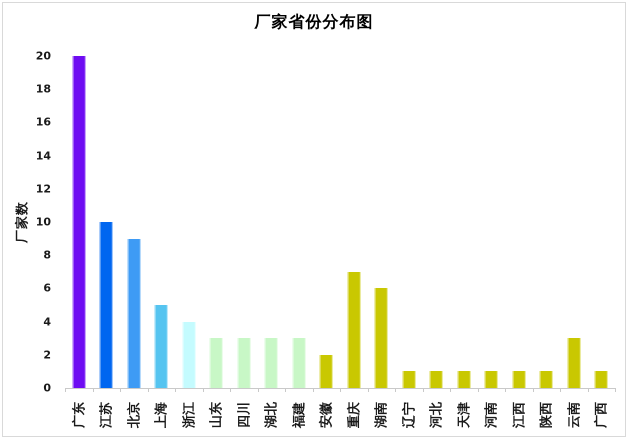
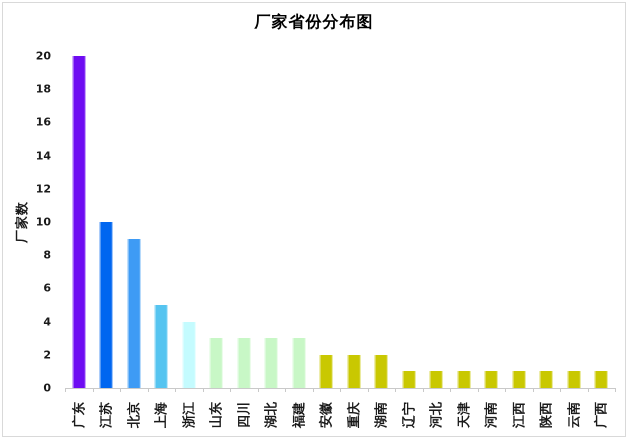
重庆: 7 -> 2
湖南: 6 -> 2
云南: 3 -> 1
